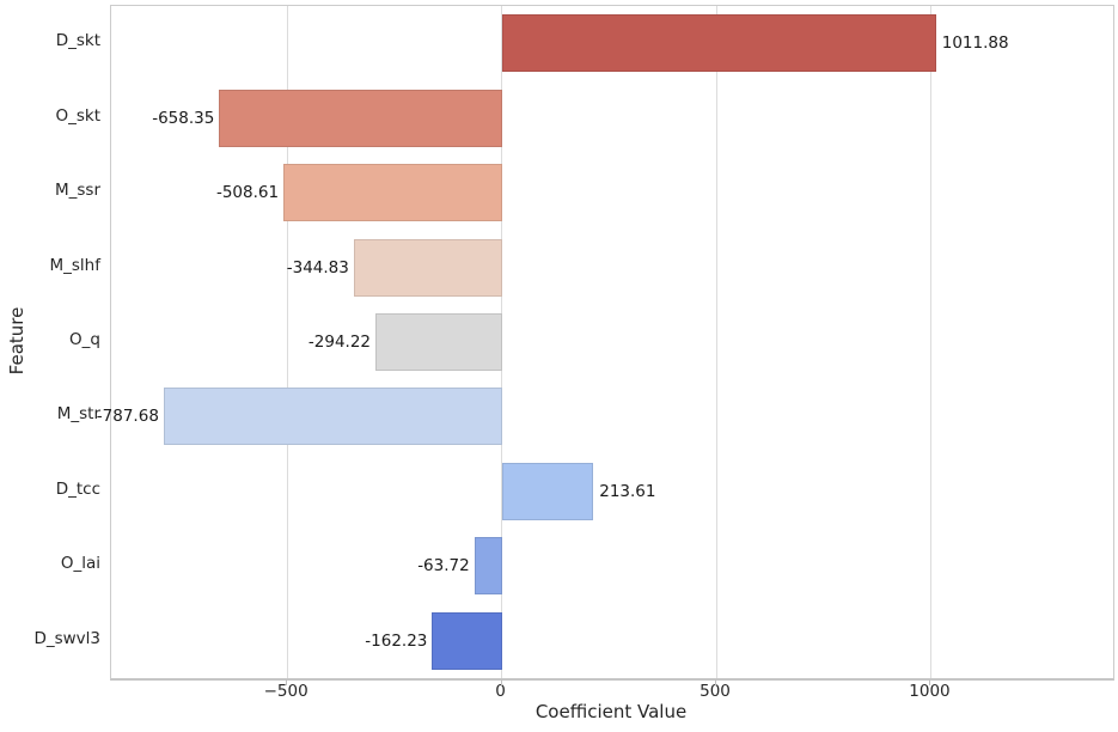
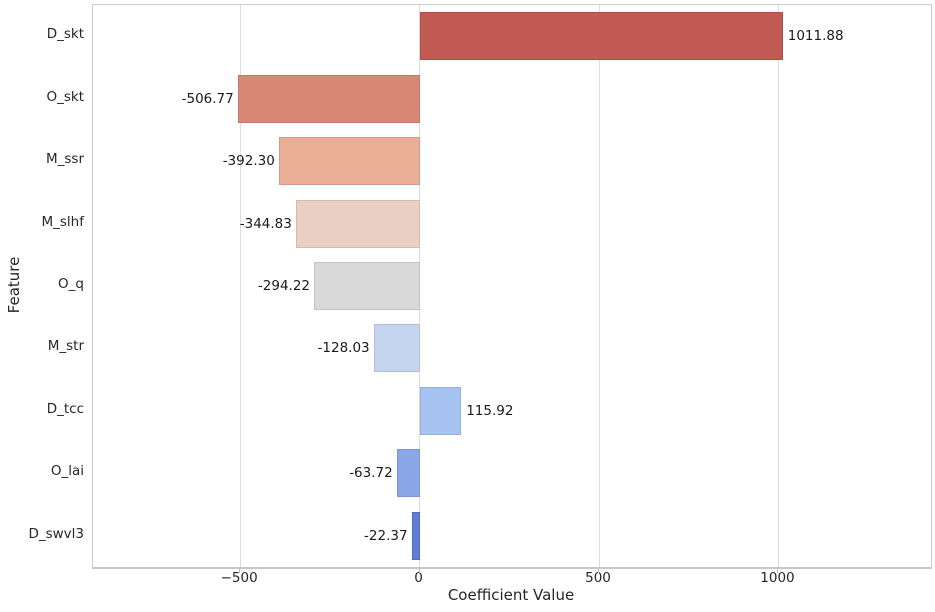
O_skt: -658.35 -> -506.77
M_ssr: -508.61 -> -392.30
M_str: -787.68 -> -128.03
D_tcc: 213.61 -> 115.92
D_swvl3: -162.23 -> -22.37
